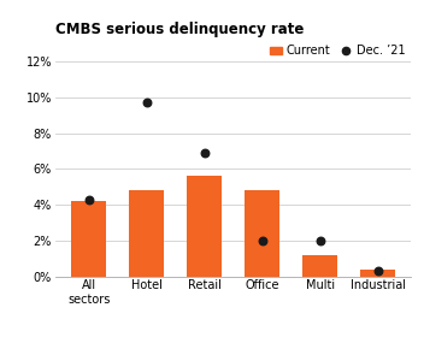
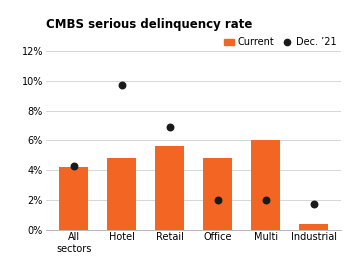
Current/Multi: 1.2% -> 6.0%
Dec. ’21/Industrial: 0.3% -> 1.7%
